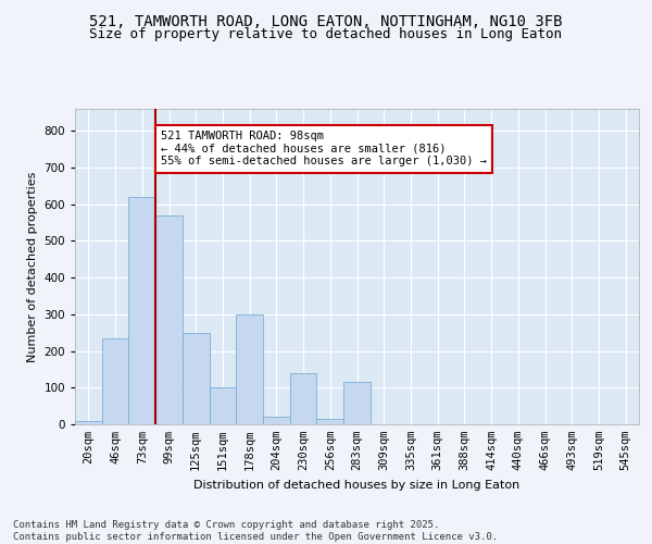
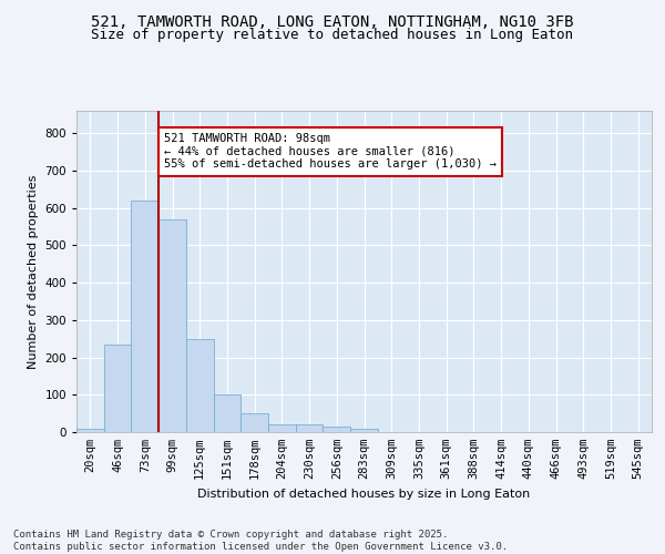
178sqm: 300 -> 50
230sqm: 140 -> 22
283sqm: 115 -> 8
